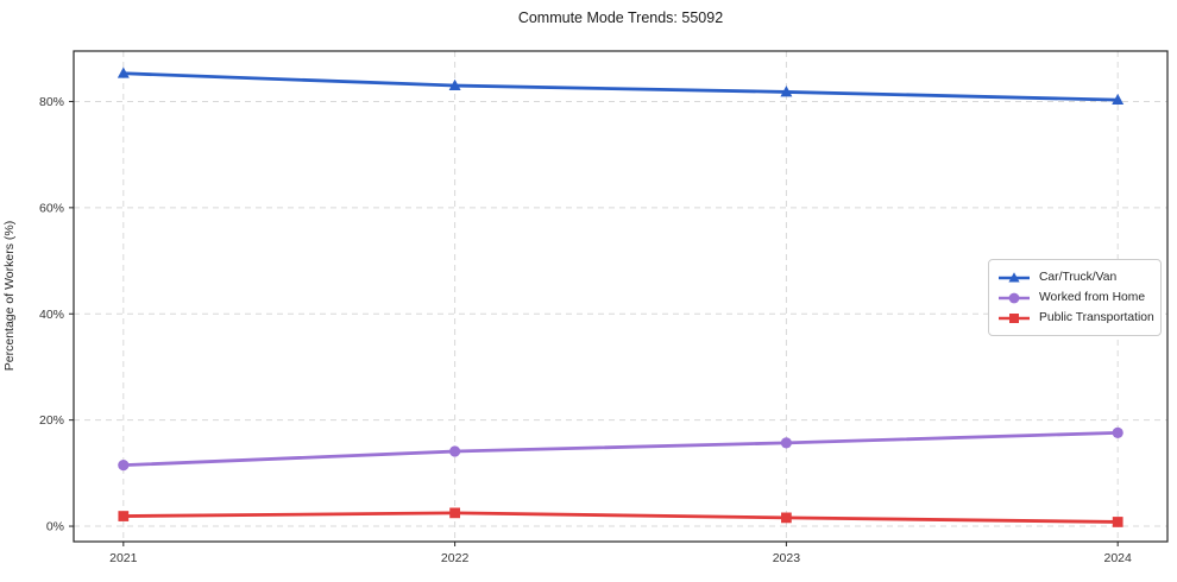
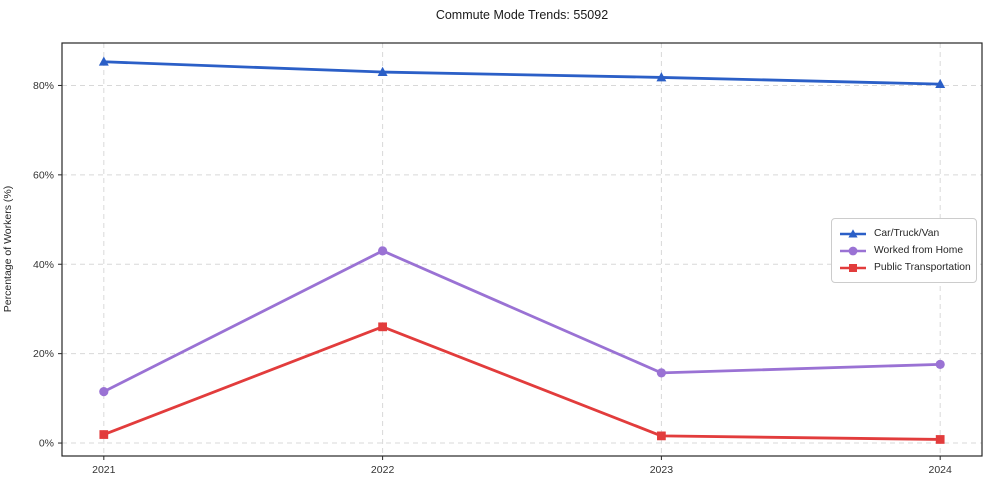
Worked from Home/2022: 14% -> 43%
Public Transportation/2022: 2% -> 26%
